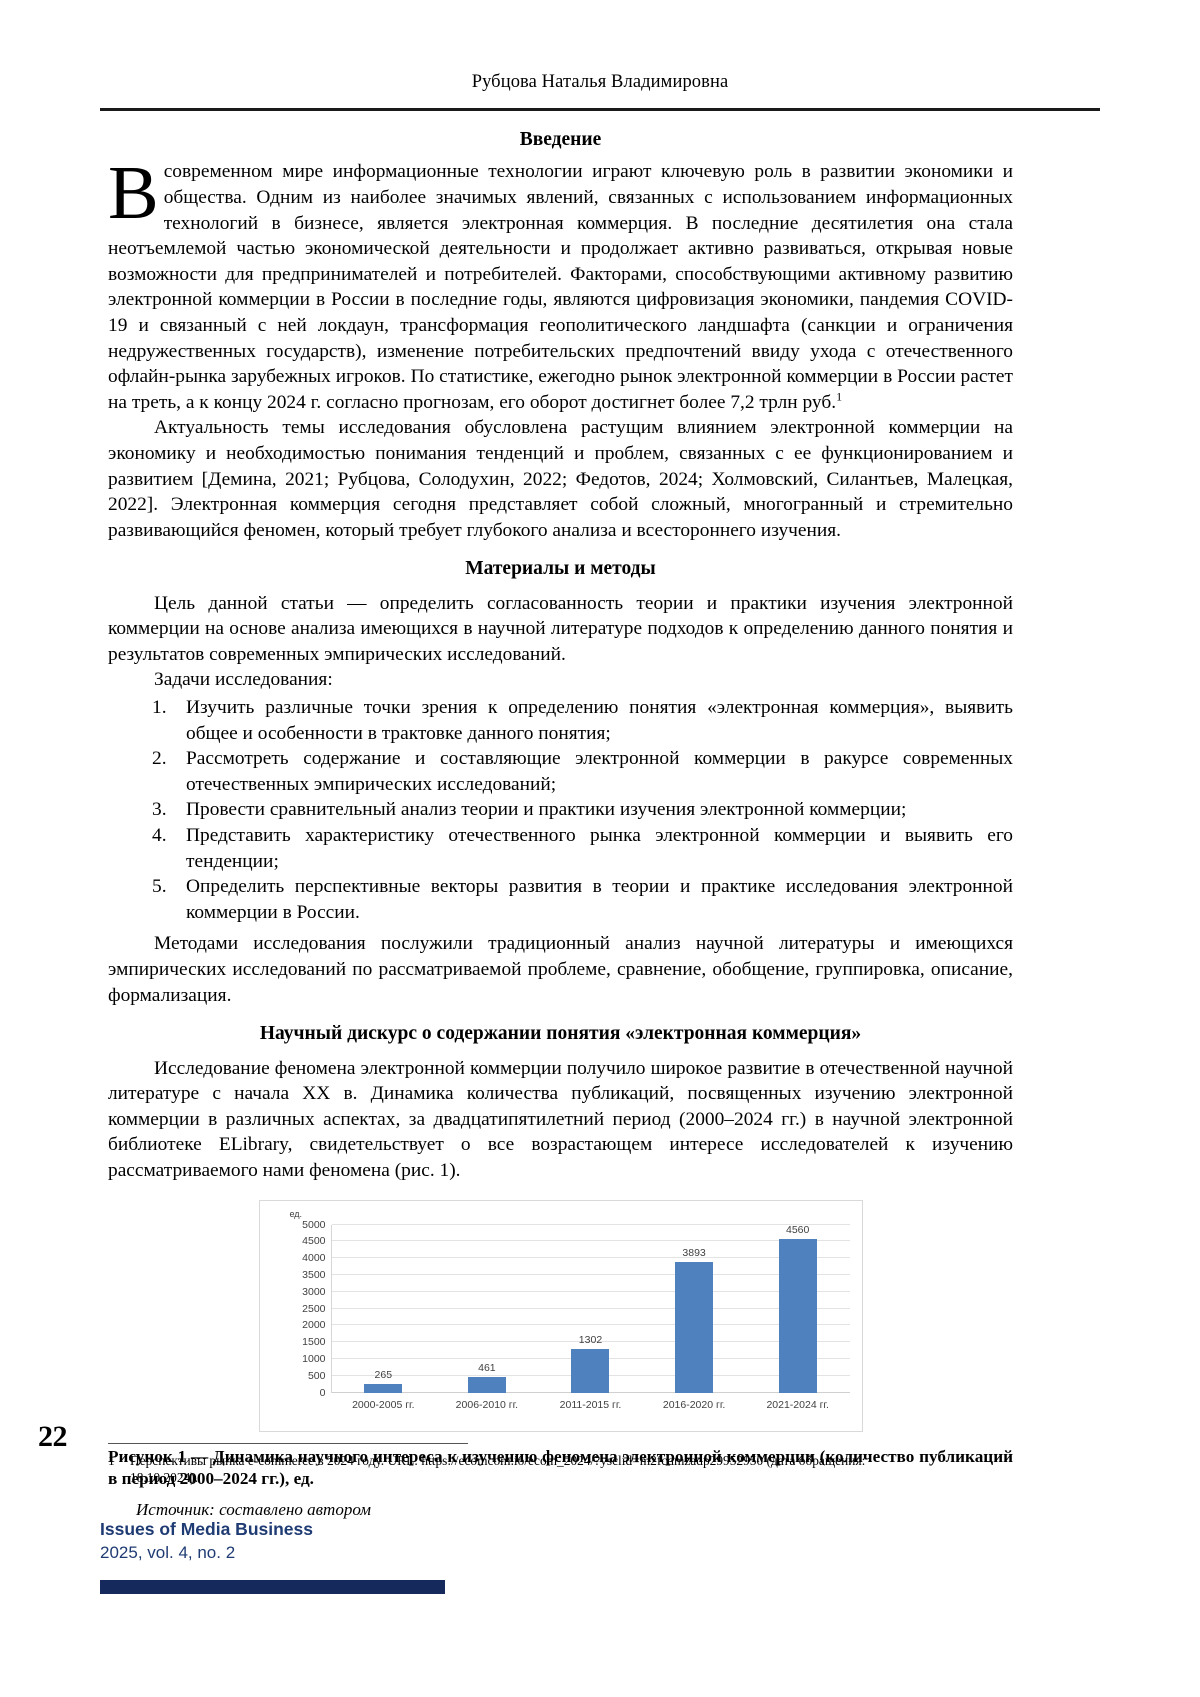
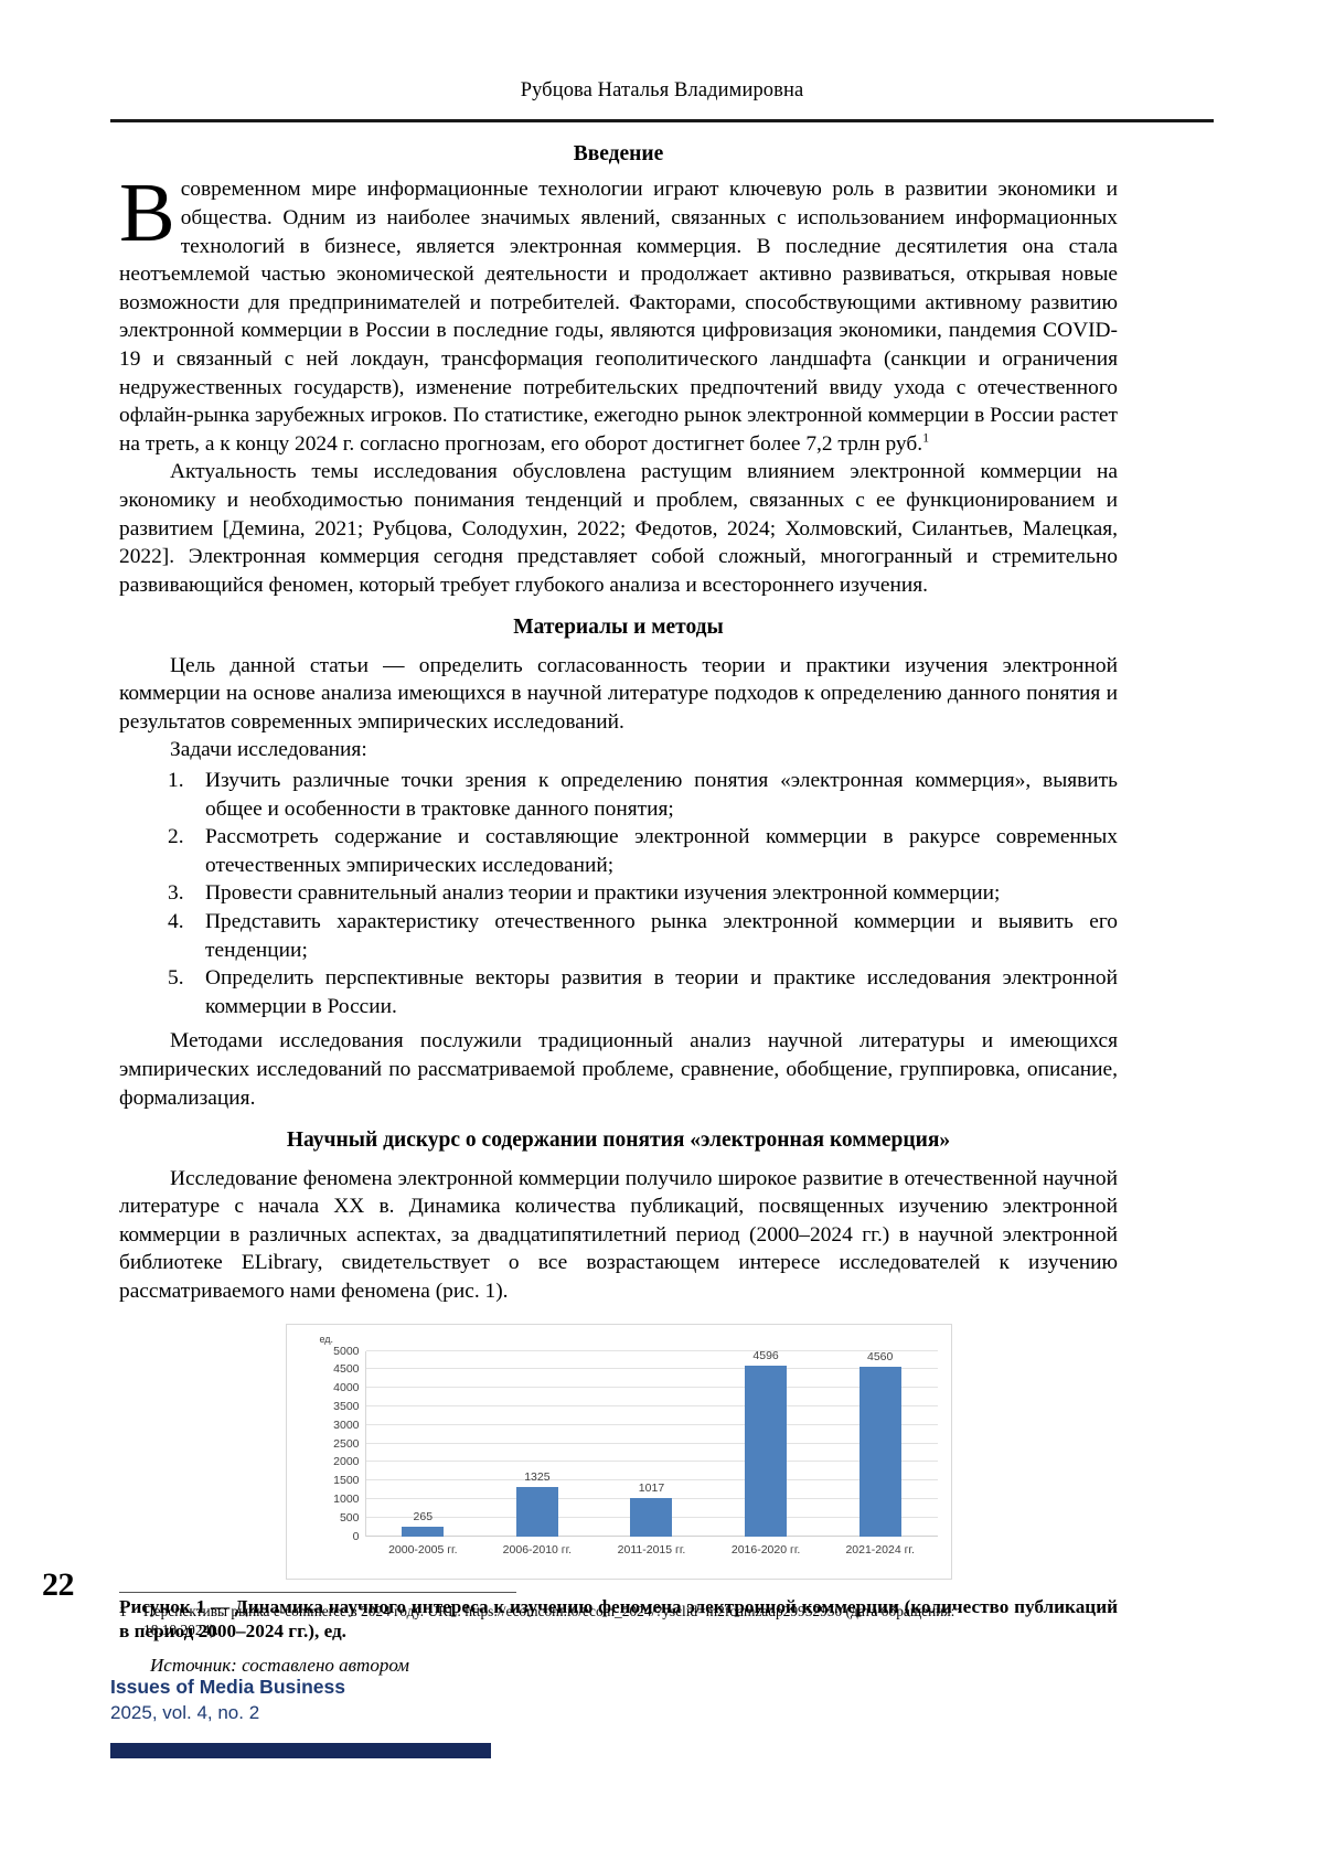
2006-2010 гг.: 461 -> 1325
2011-2015 гг.: 1302 -> 1017
2016-2020 гг.: 3893 -> 4596
